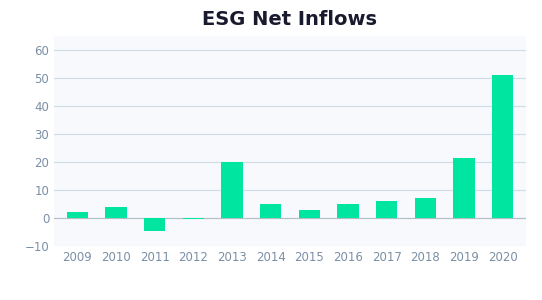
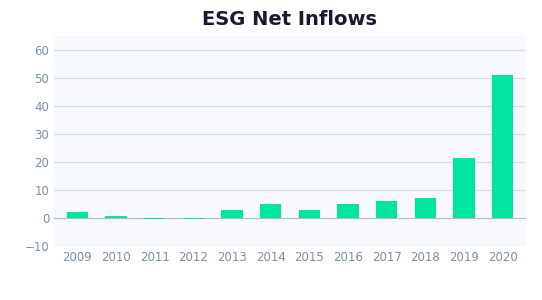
2010: 4.0 -> 0.8
2011: -4.5 -> -0.3
2013: 20.0 -> 3.0
